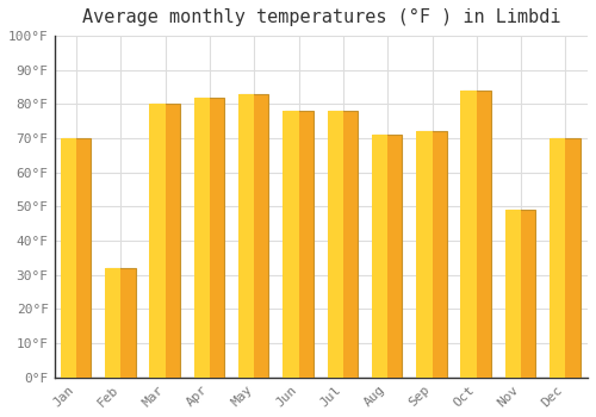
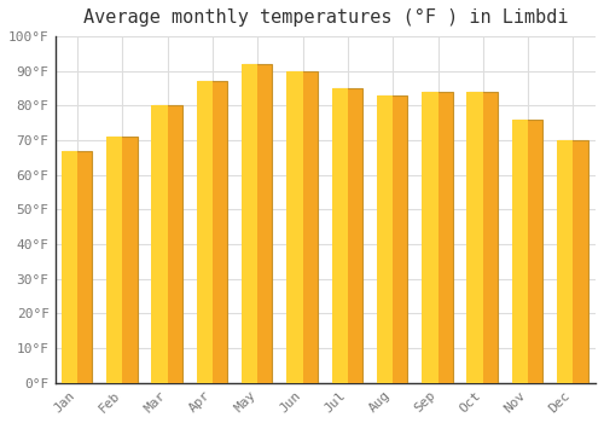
Jan: 70°F -> 67°F
Feb: 32°F -> 71°F
Apr: 82°F -> 87°F
May: 83°F -> 92°F
Jun: 78°F -> 90°F
Jul: 78°F -> 85°F
Aug: 71°F -> 83°F
Sep: 72°F -> 84°F
Nov: 49°F -> 76°F
